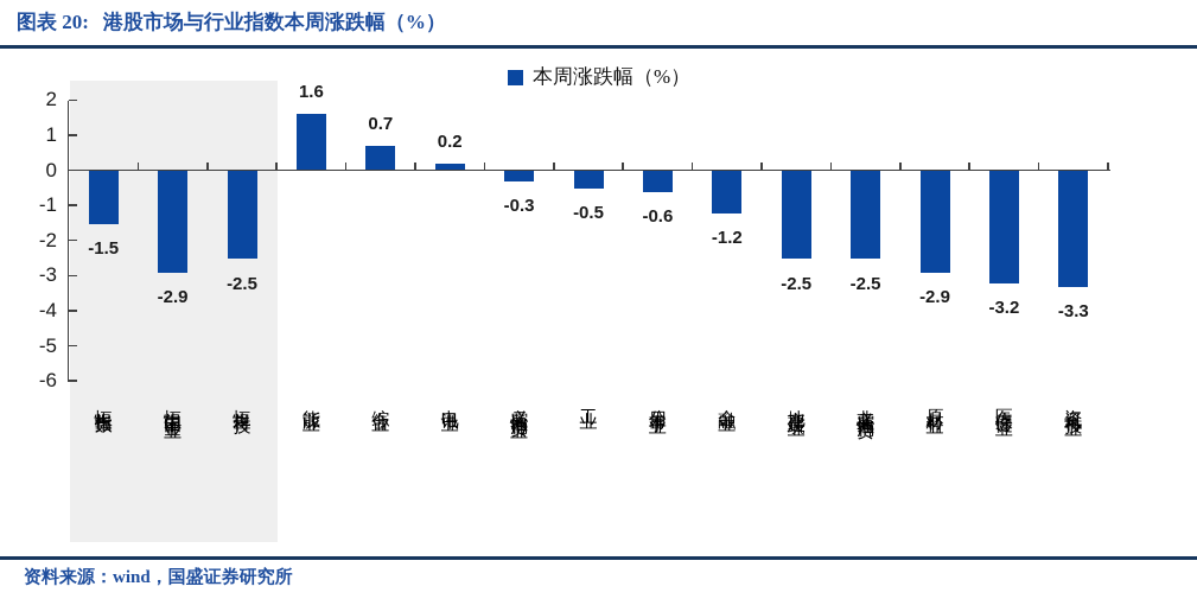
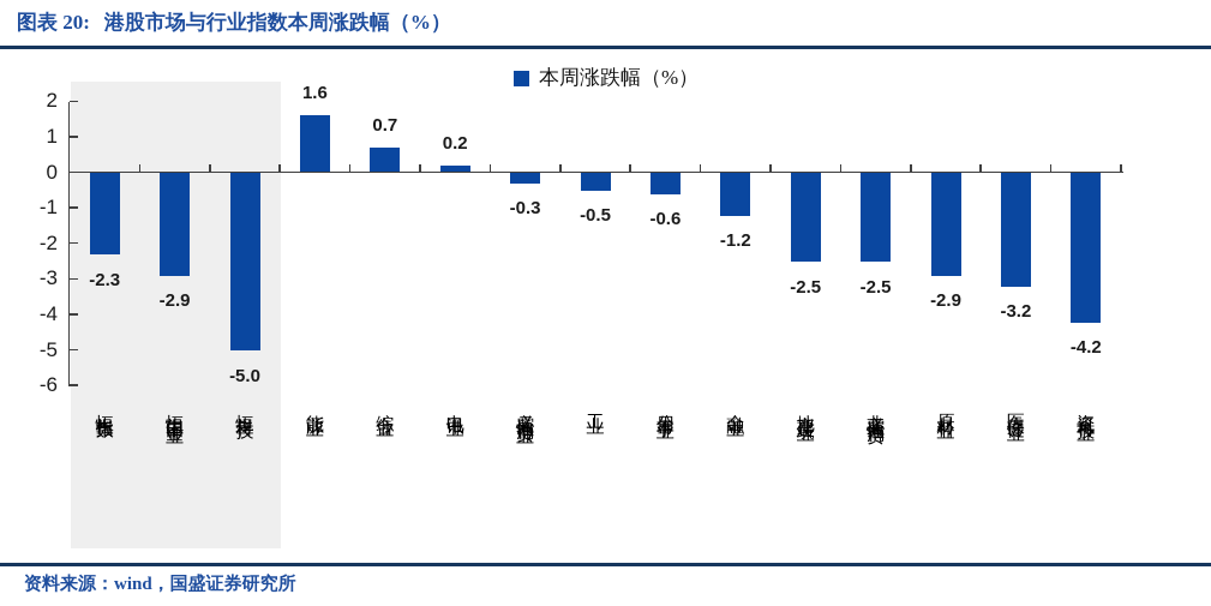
恒生指数: -1.5 -> -2.3
恒生科技: -2.5 -> -5.0
资讯科技业: -3.3 -> -4.2
